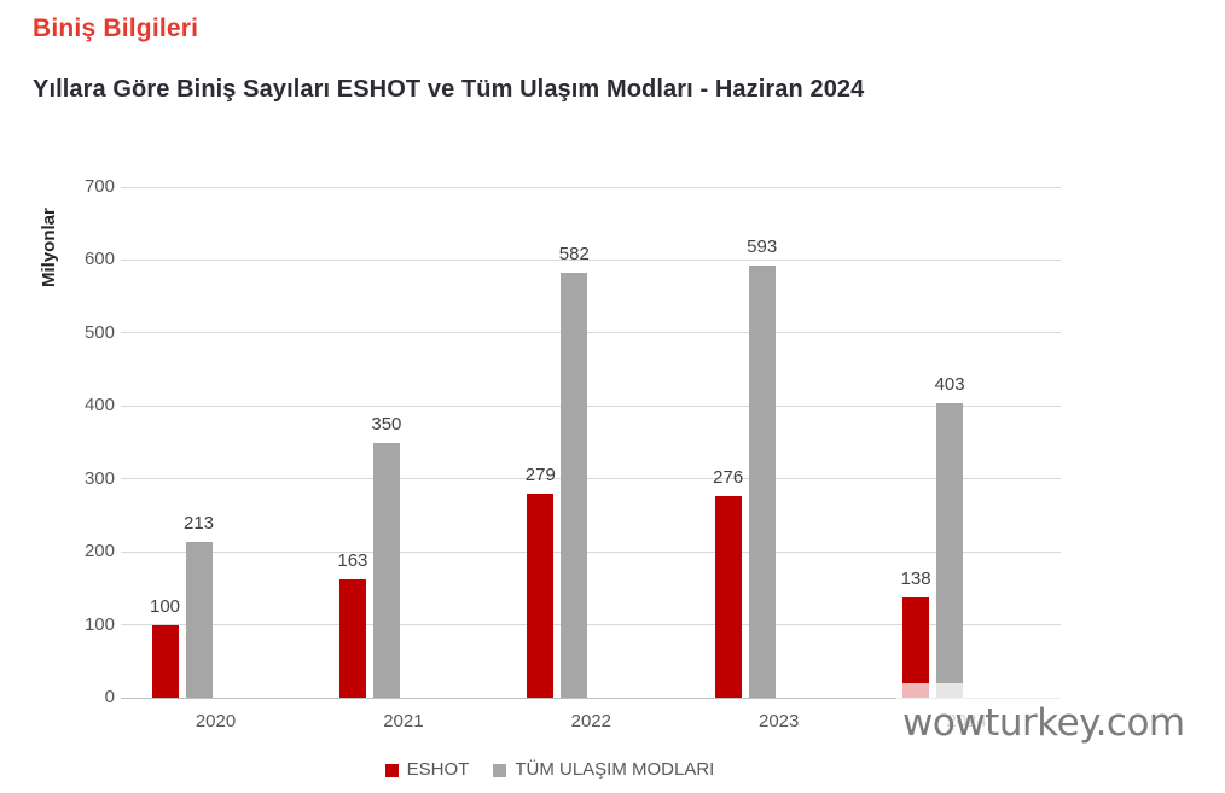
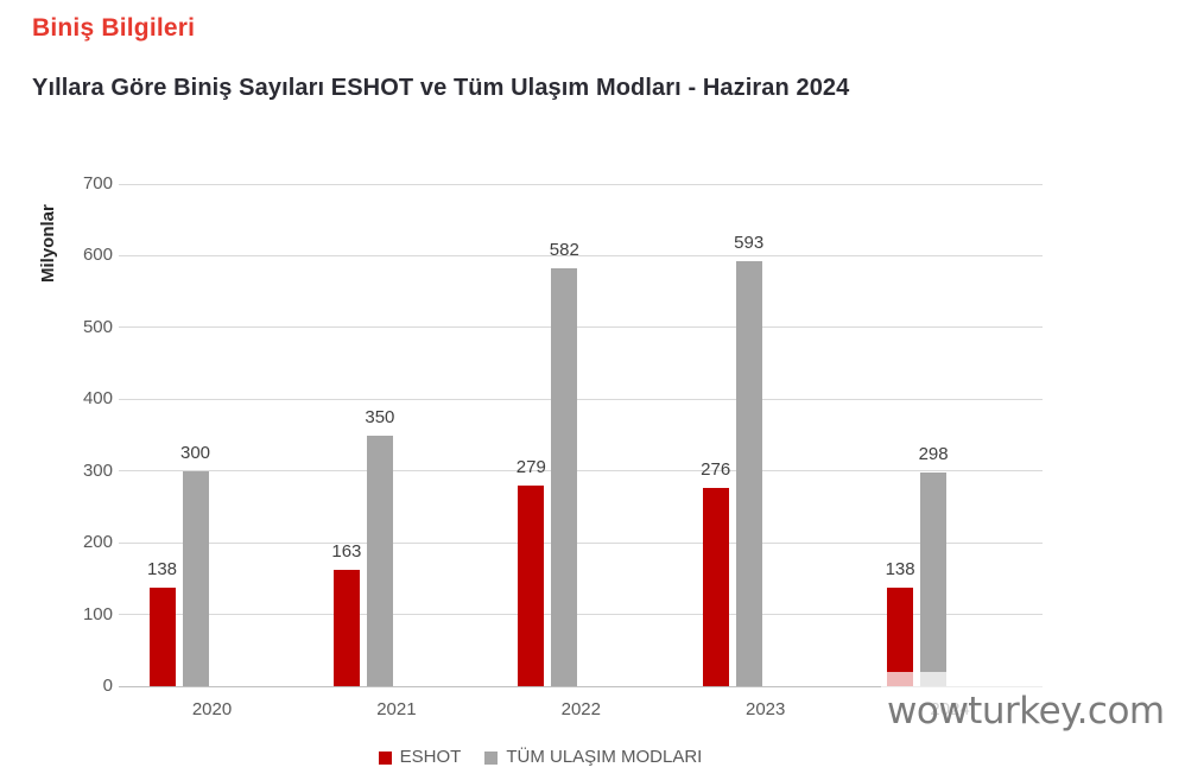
ESHOT/2020: 100 -> 138
TÜM ULAŞIM MODLARI/2020: 213 -> 300
TÜM ULAŞIM MODLARI/2024: 403 -> 298
